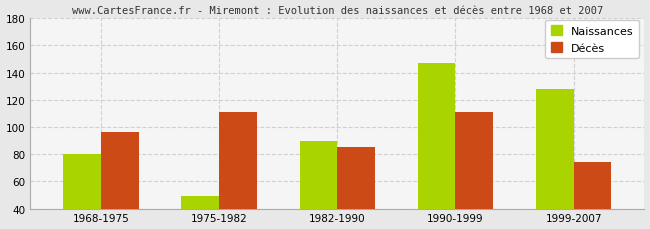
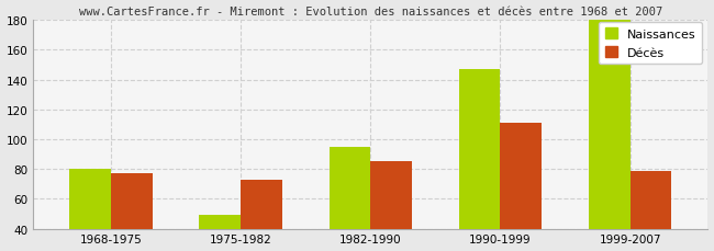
Décès/1968-1975: 96 -> 77
Décès/1975-1982: 111 -> 73
Naissances/1982-1990: 90 -> 95
Naissances/1999-2007: 128 -> 180
Décès/1999-2007: 74 -> 79
